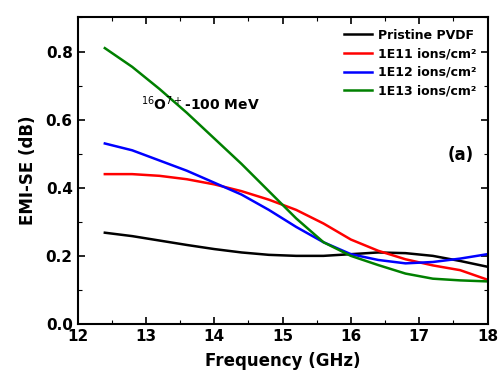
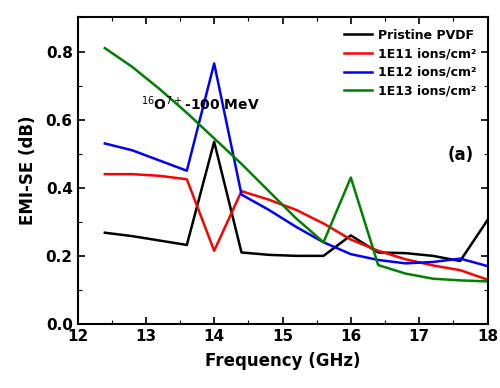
Pristine PVDF/14: 0.220 -> 0.535
1E11 ions/cm²/14: 0.410 -> 0.215
1E12 ions/cm²/14: 0.415 -> 0.765
Pristine PVDF/16: 0.205 -> 0.260
1E13 ions/cm²/16: 0.200 -> 0.430
Pristine PVDF/18: 0.168 -> 0.305
1E12 ions/cm²/18: 0.205 -> 0.170
